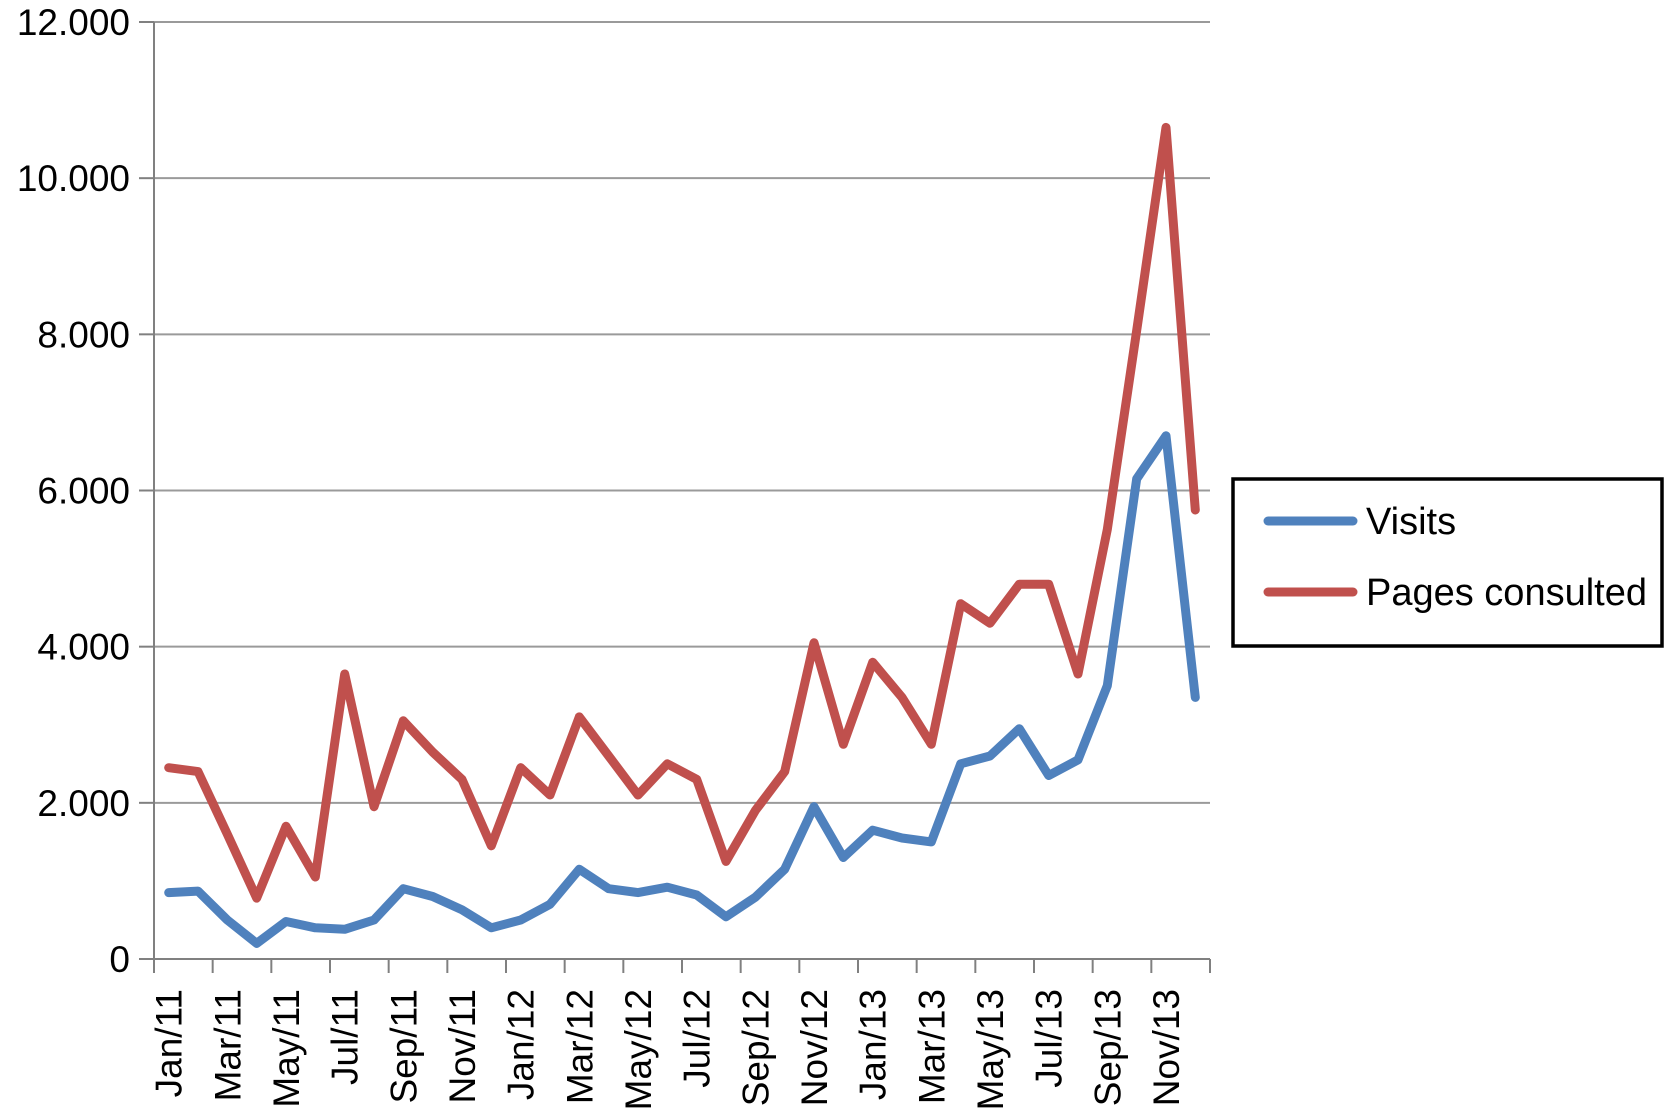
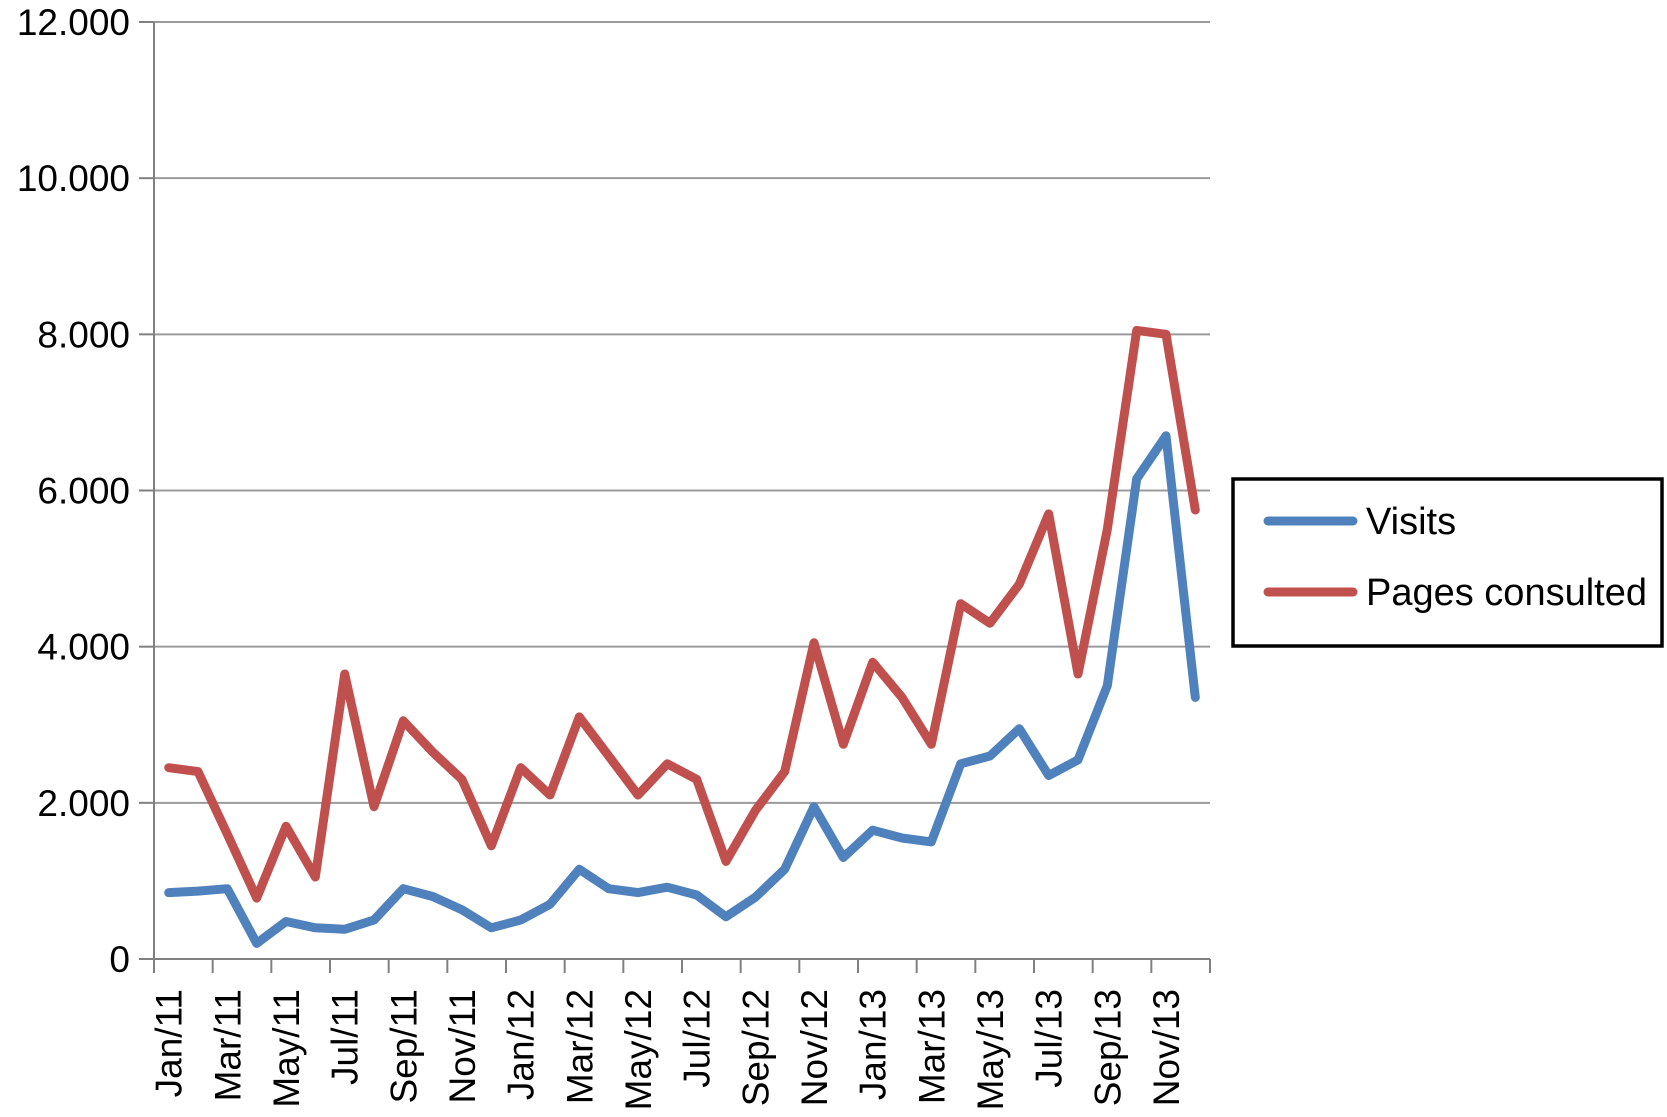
Visits/Mar/11: 500 -> 900
Pages consulted/Jul/13: 4800 -> 5700
Pages consulted/Nov/13: 10600 -> 8000
